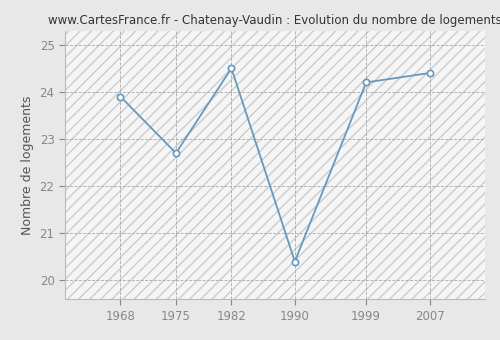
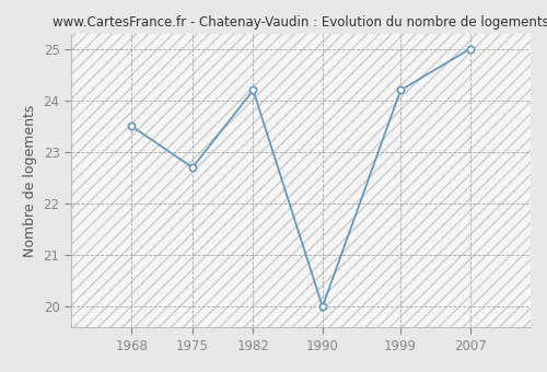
1968: 23.9 -> 23.5
1982: 24.5 -> 24.2
1990: 20.4 -> 20.0
2007: 24.4 -> 25.0
